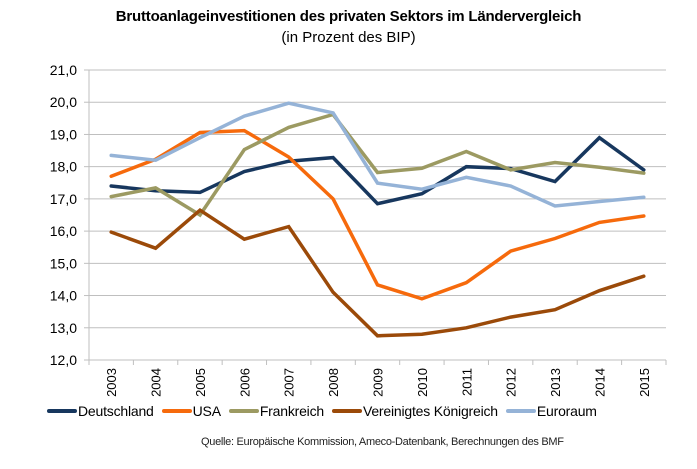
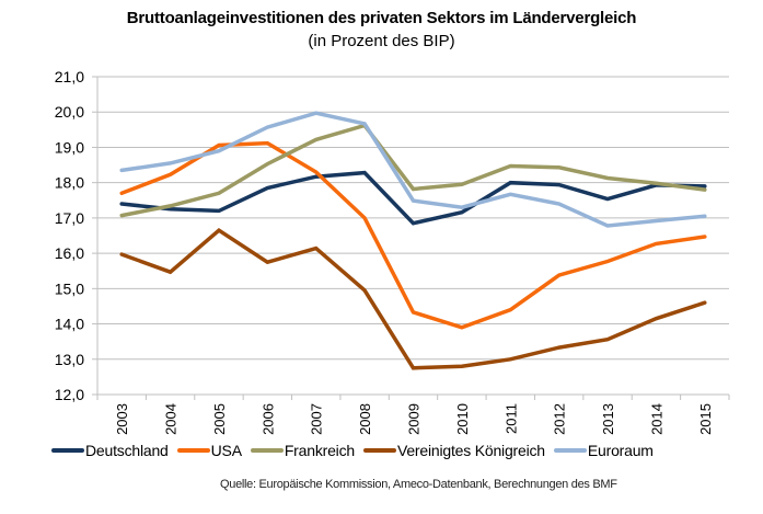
Euroraum/2004: 18,2 -> 18,6
Frankreich/2005: 16,5 -> 17,7
Vereinigtes Königreich/2008: 14,1 -> 14,9
Frankreich/2012: 17,9 -> 18,4
Deutschland/2014: 18,9 -> 17,9
